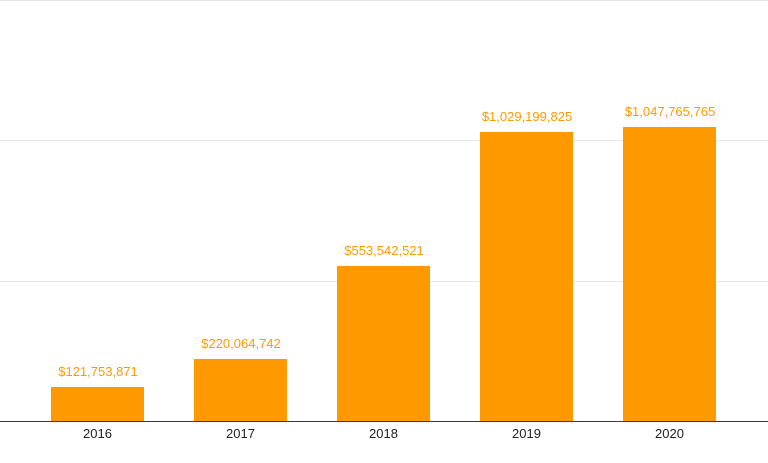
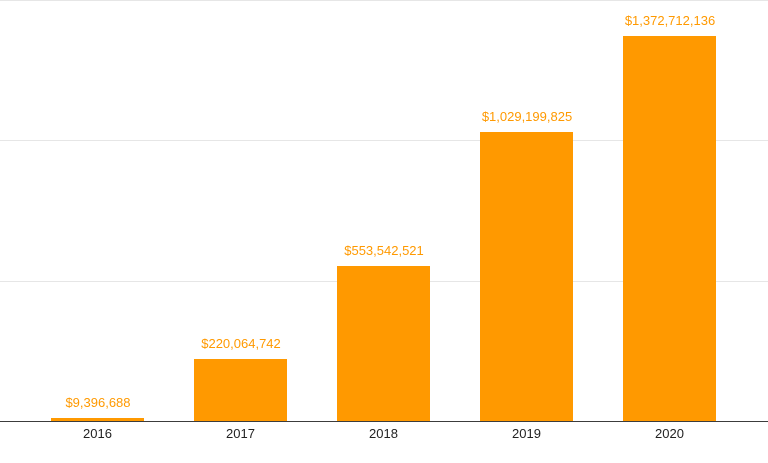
2016: $121,753,871 -> $9,396,688
2020: $1,047,765,765 -> $1,372,712,136
